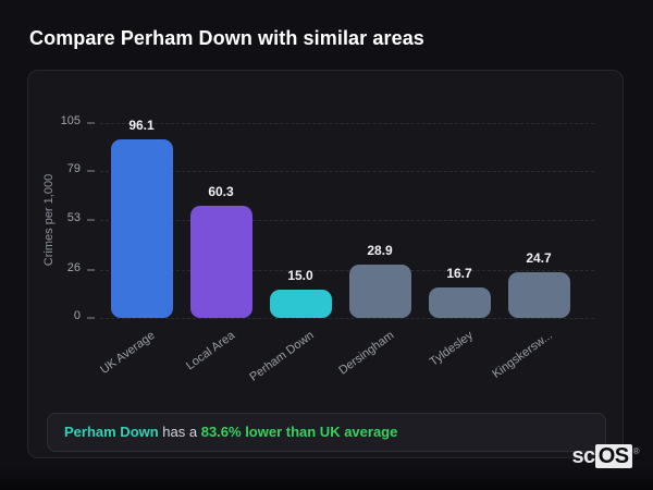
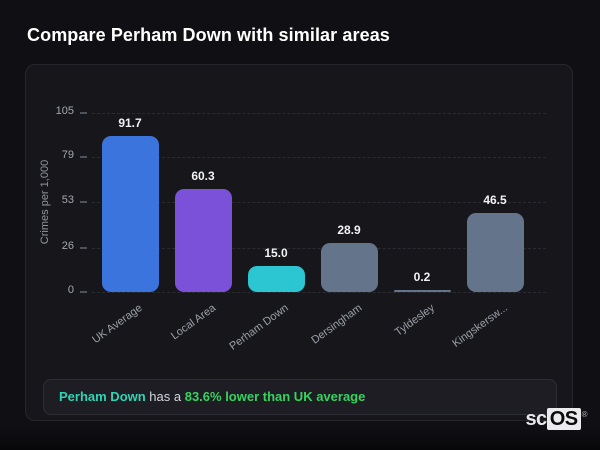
UK Average: 96.1 -> 91.7
Tyldesley: 16.7 -> 0.2
Kingskersw...: 24.7 -> 46.5
